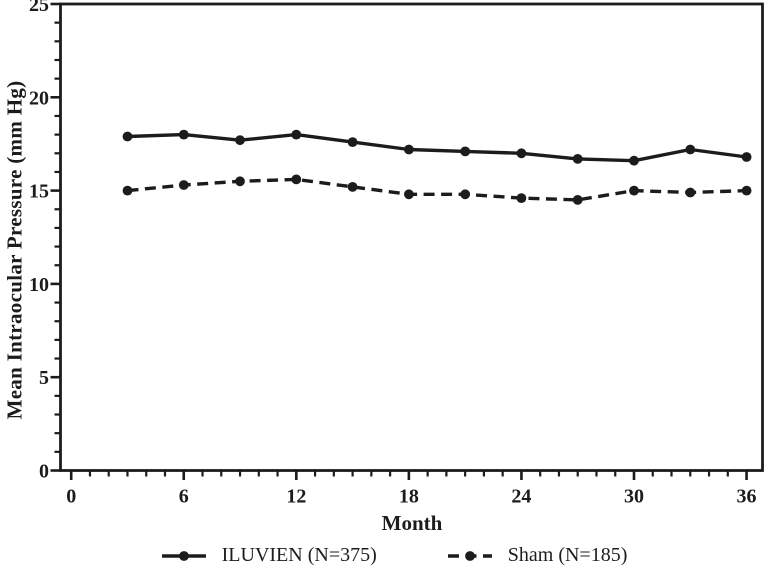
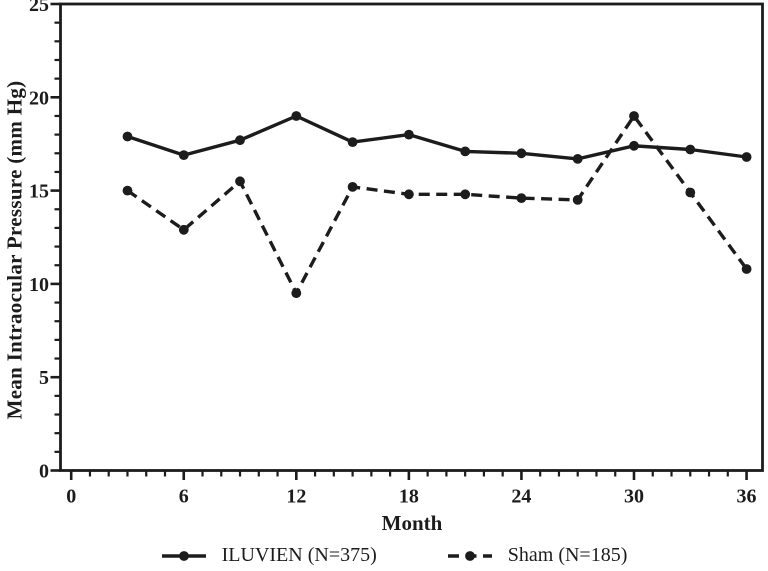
ILUVIEN (N=375)/6: 18.0 -> 16.9
Sham (N=185)/6: 15.3 -> 12.9
ILUVIEN (N=375)/12: 18.0 -> 19.0
Sham (N=185)/12: 15.6 -> 9.5
ILUVIEN (N=375)/18: 17.2 -> 18.0
ILUVIEN (N=375)/30: 16.6 -> 17.4
Sham (N=185)/30: 15.0 -> 19.0
Sham (N=185)/36: 15.0 -> 10.8
